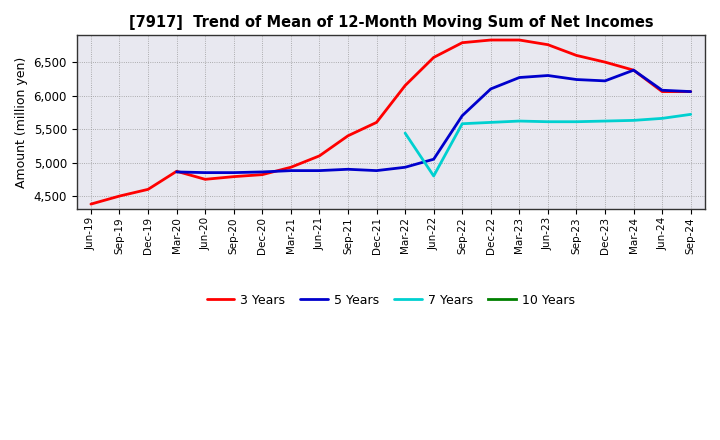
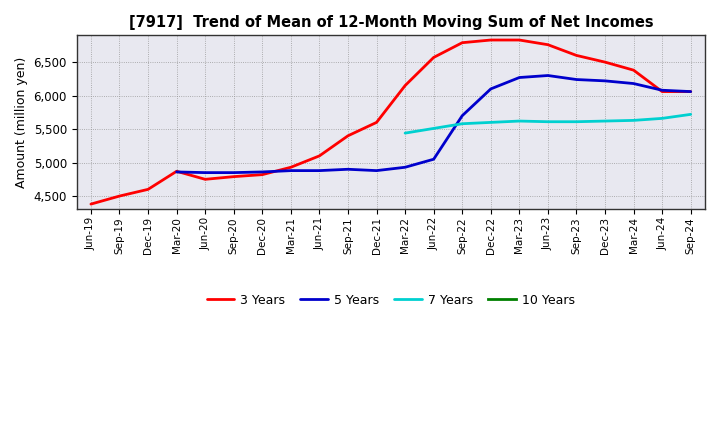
7 Years/Jun-22: 4,800 -> 5,510
5 Years/Mar-24: 6,380 -> 6,180
